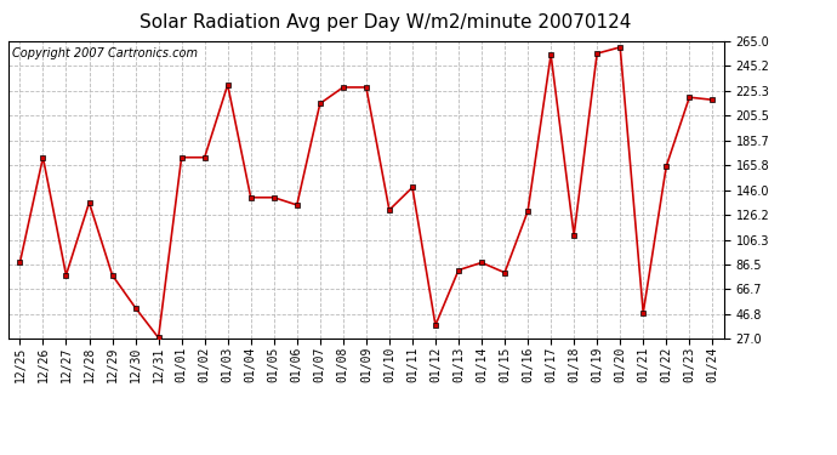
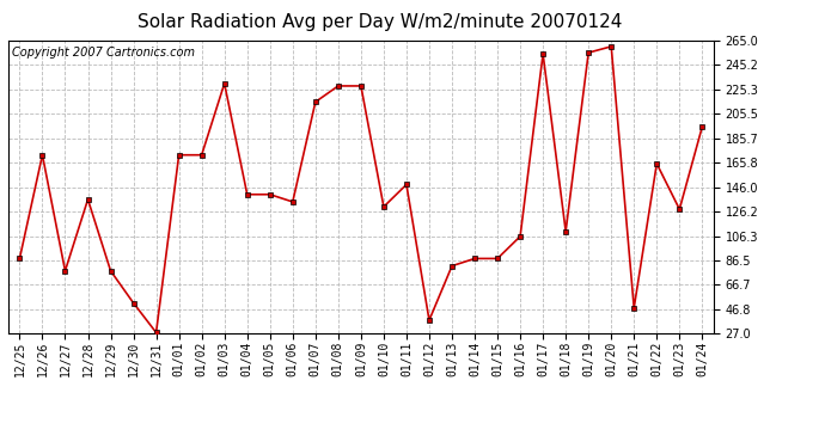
01/15: 80 -> 88
01/16: 129 -> 106
01/23: 220 -> 128
01/24: 218 -> 195
